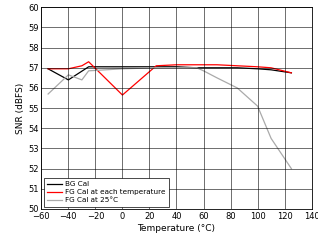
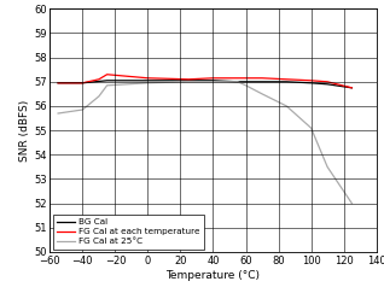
BG Cal/−40: 56.40 -> 56.95
FG Cal at 25°C/−40: 56.65 -> 55.85
FG Cal at each temperature/0: 55.65 -> 57.15
